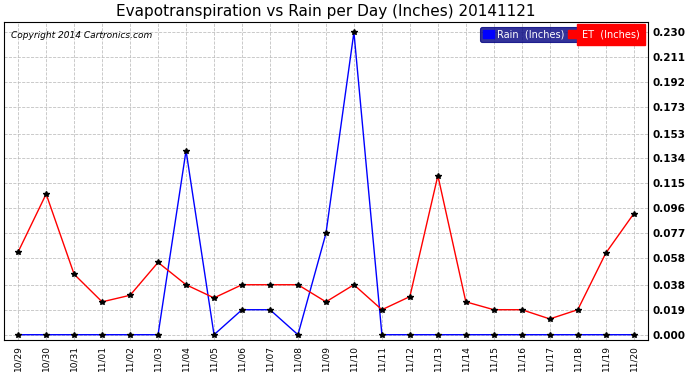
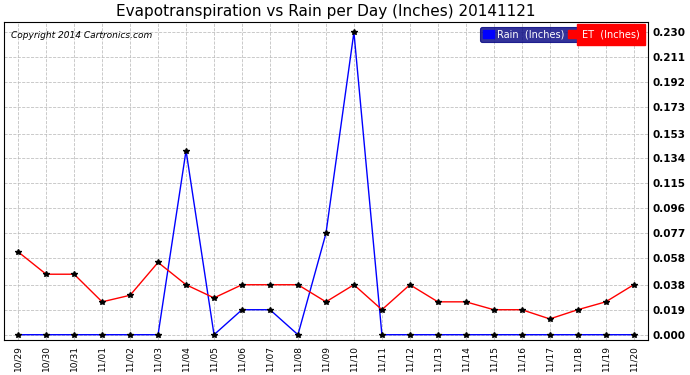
ET (Inches)/10/30: 0.107 -> 0.046
ET (Inches)/11/12: 0.029 -> 0.038
ET (Inches)/11/13: 0.121 -> 0.025
ET (Inches)/11/19: 0.062 -> 0.025
ET (Inches)/11/20: 0.092 -> 0.038
